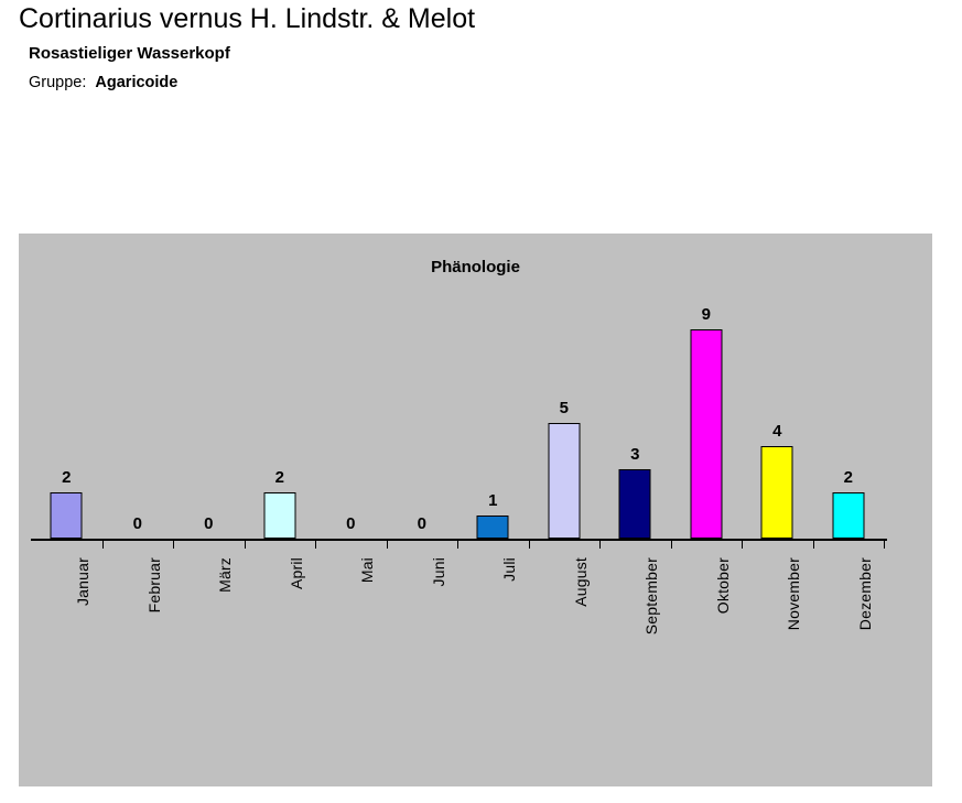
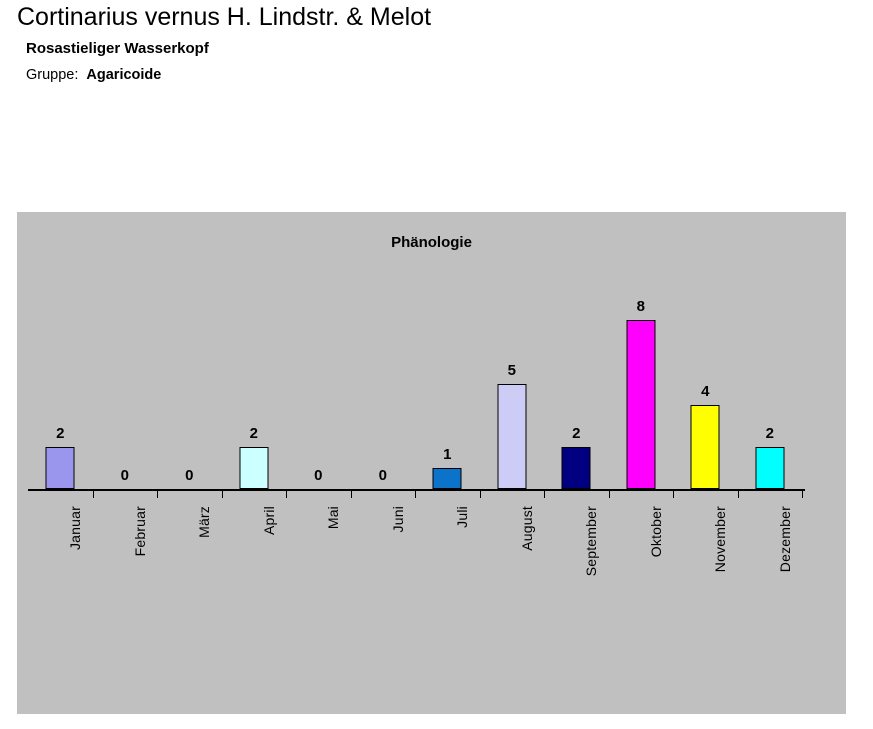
September: 3 -> 2
Oktober: 9 -> 8
